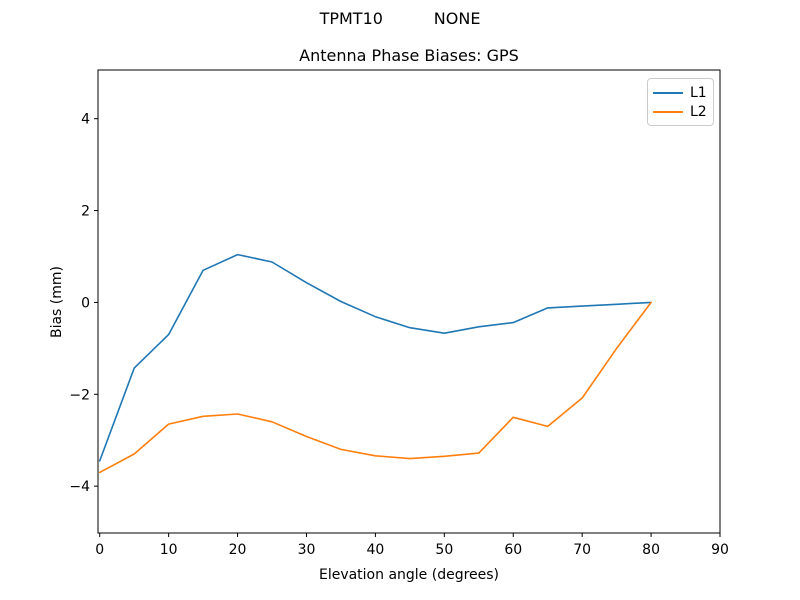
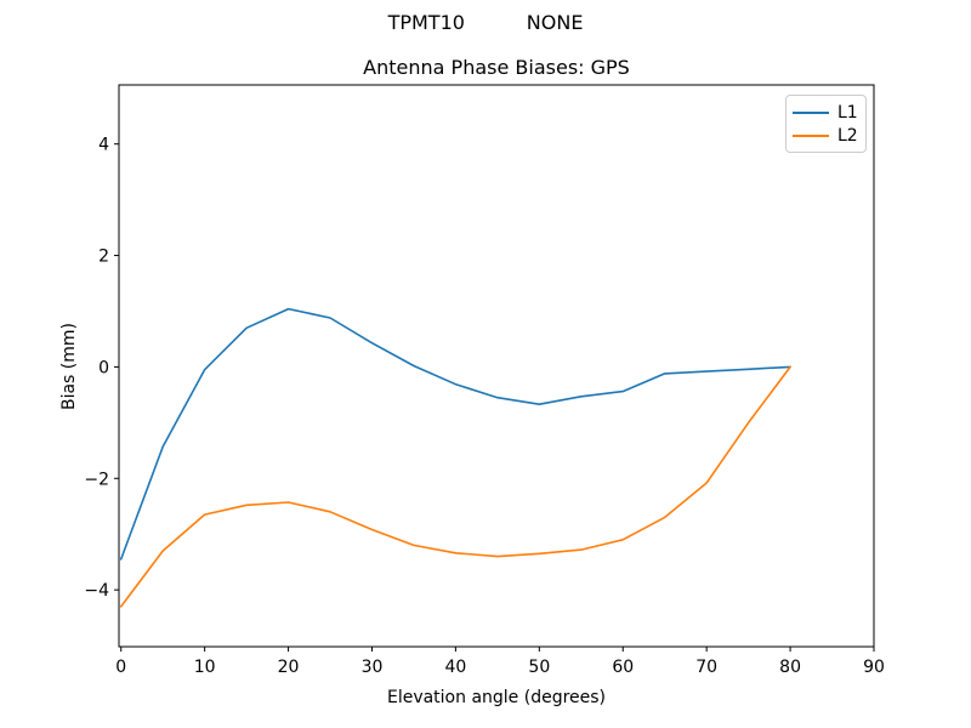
L2/0: -3.7 -> -4.3
L1/10: -0.7 -> -0.1
L2/60: -2.5 -> -3.1
